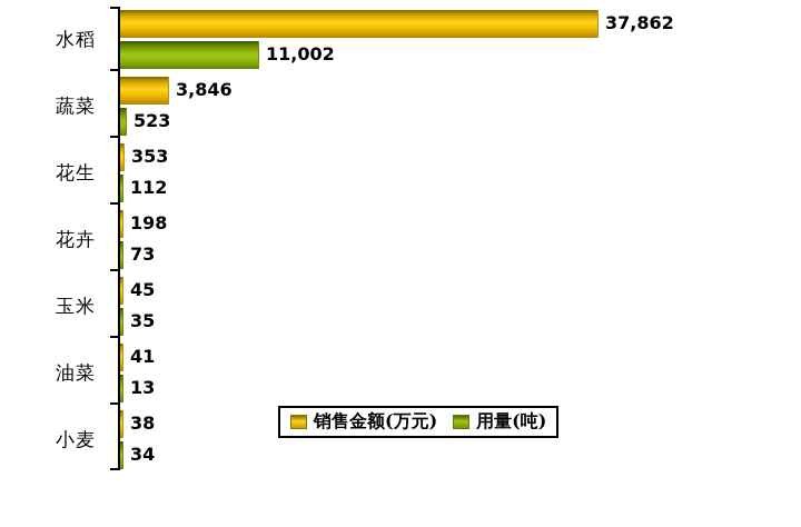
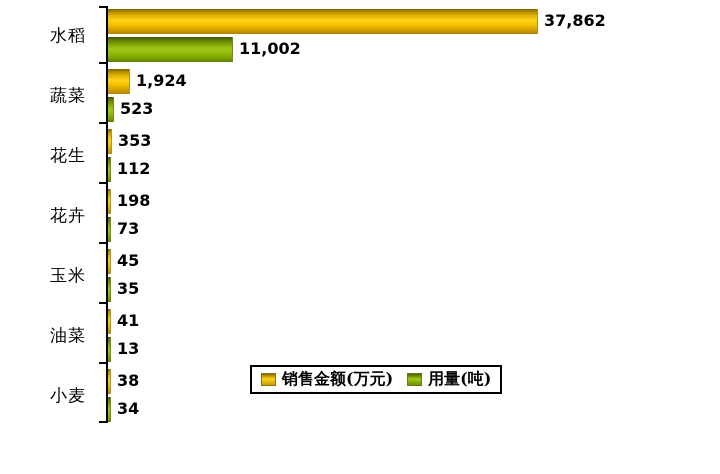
销售金额(万元)/蔬菜: 3,846 -> 1,924
